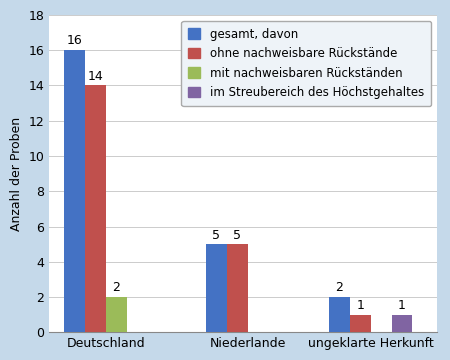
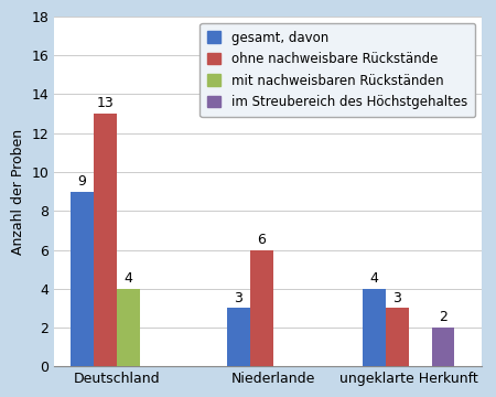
gesamt, davon/Deutschland: 16 -> 9
ohne nachweisbare Rückstände/Deutschland: 14 -> 13
mit nachweisbaren Rückständen/Deutschland: 2 -> 4
gesamt, davon/Niederlande: 5 -> 3
ohne nachweisbare Rückstände/Niederlande: 5 -> 6
gesamt, davon/ungeklarte Herkunft: 2 -> 4
ohne nachweisbare Rückstände/ungeklarte Herkunft: 1 -> 3
im Streubereich des Höchstgehaltes/ungeklarte Herkunft: 1 -> 2
